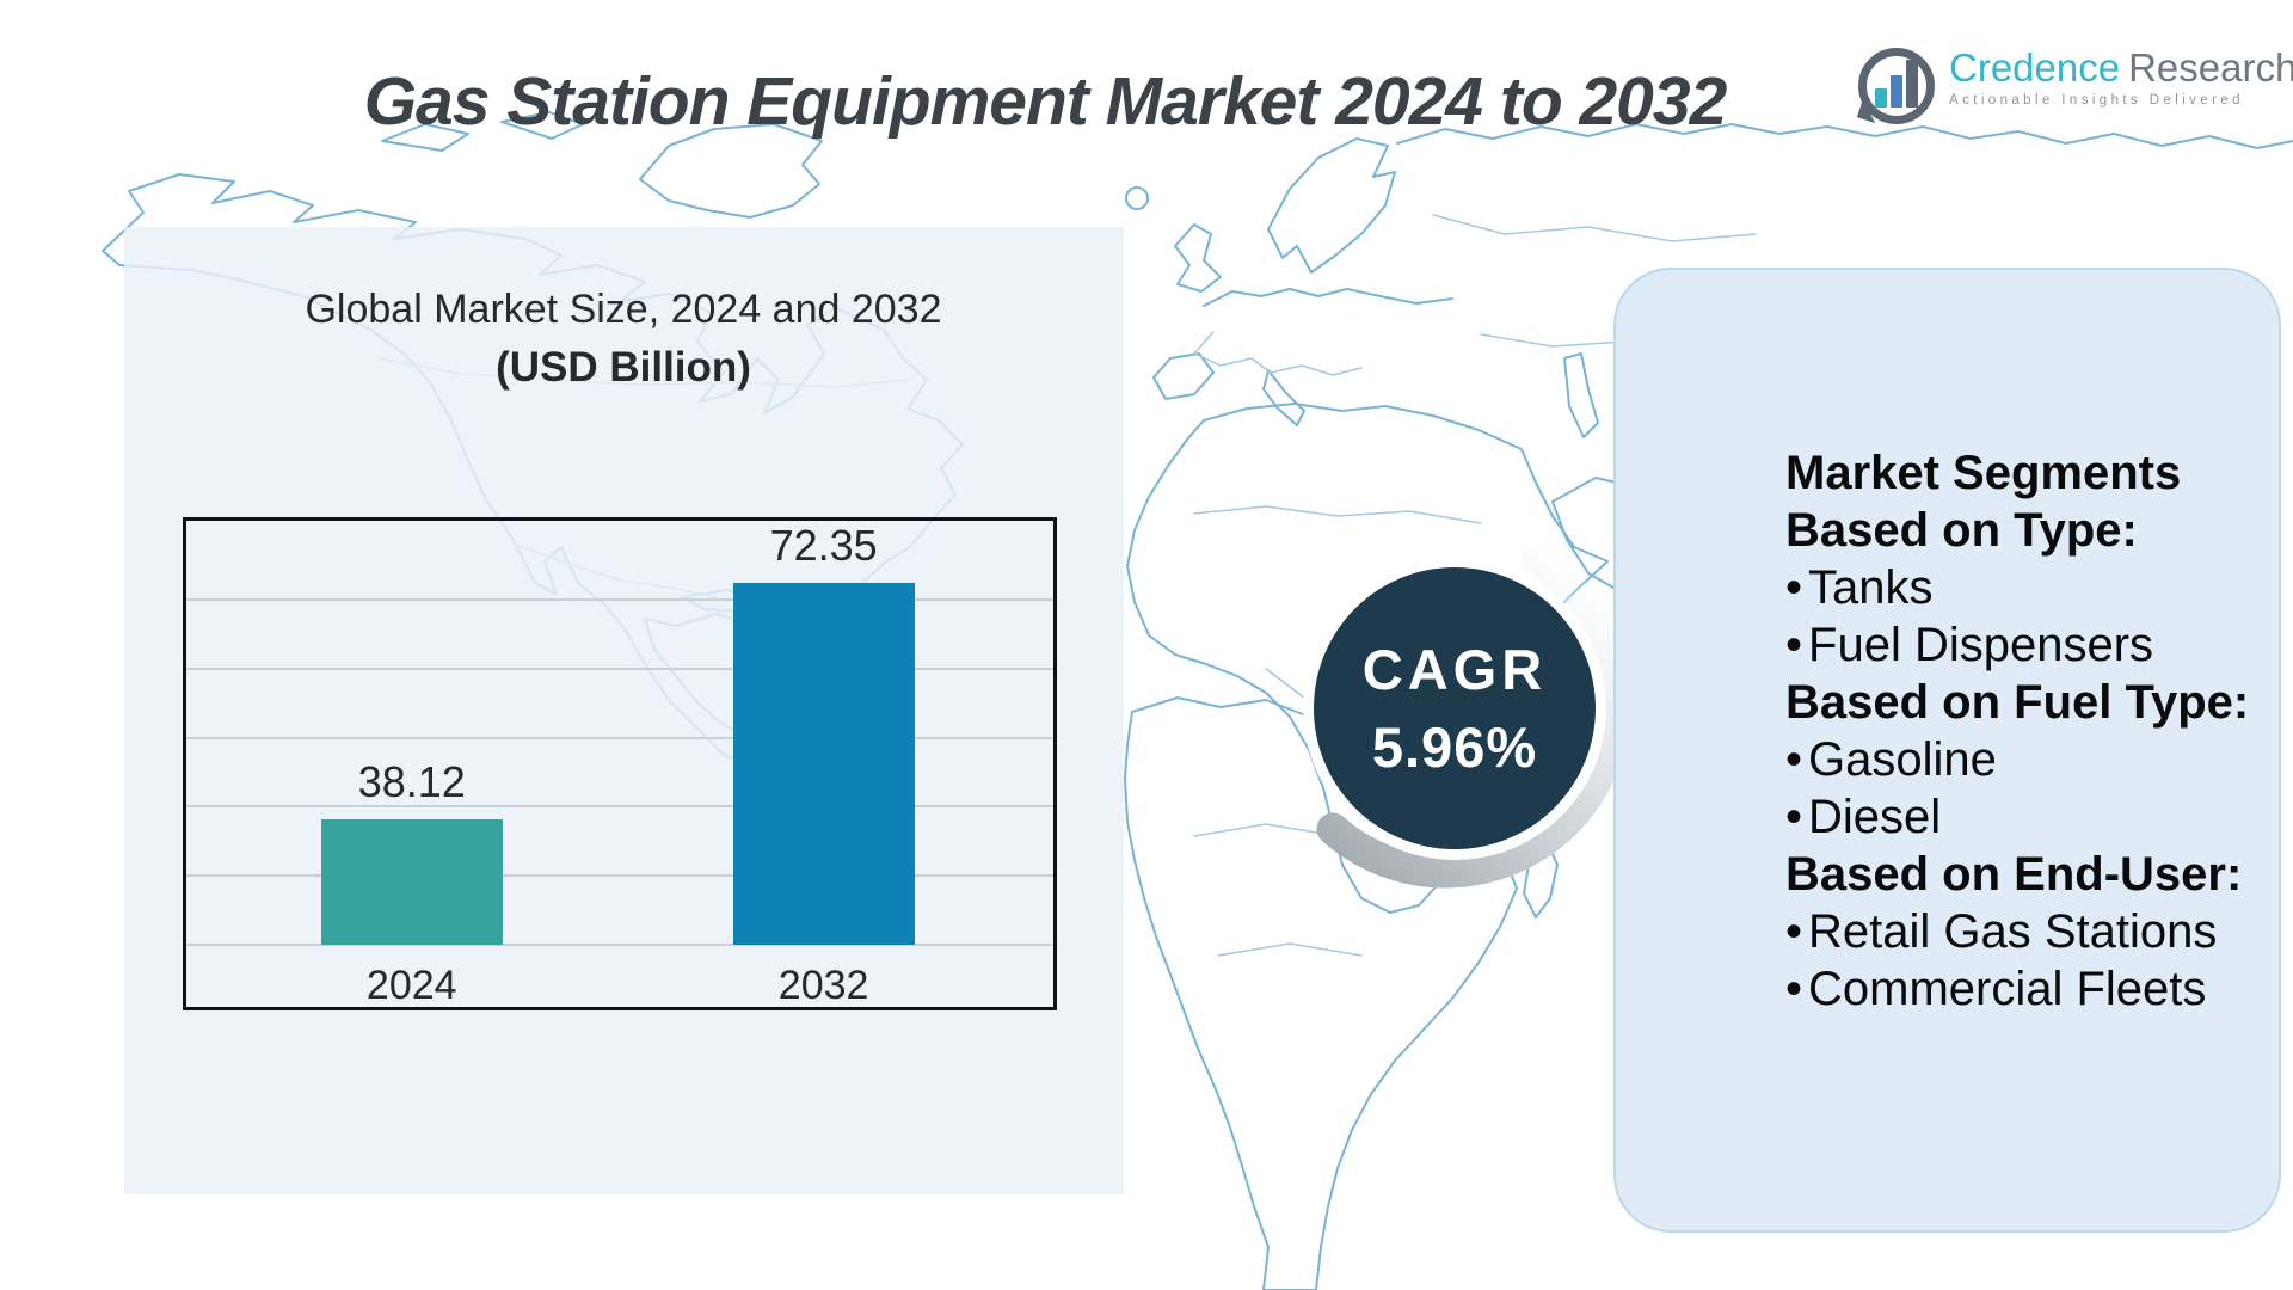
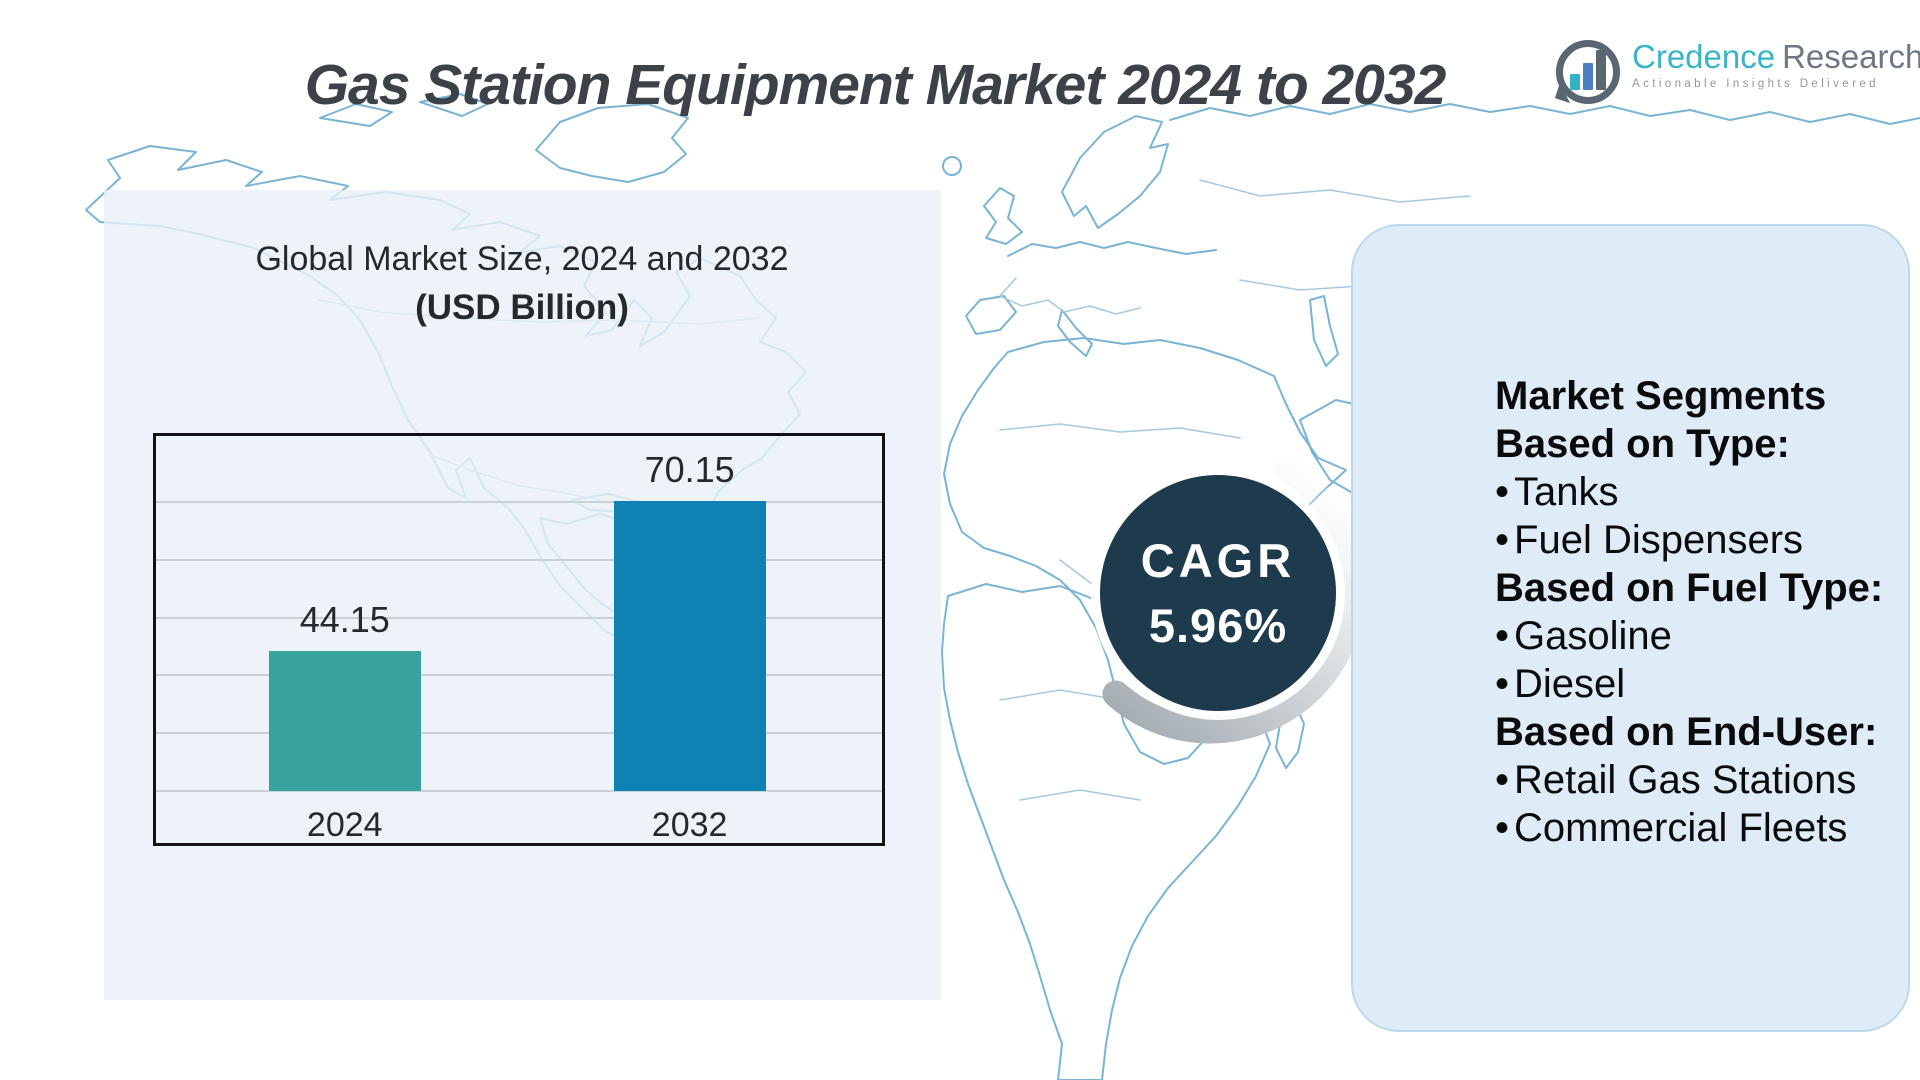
2024: 38.12 -> 44.15
2032: 72.35 -> 70.15
